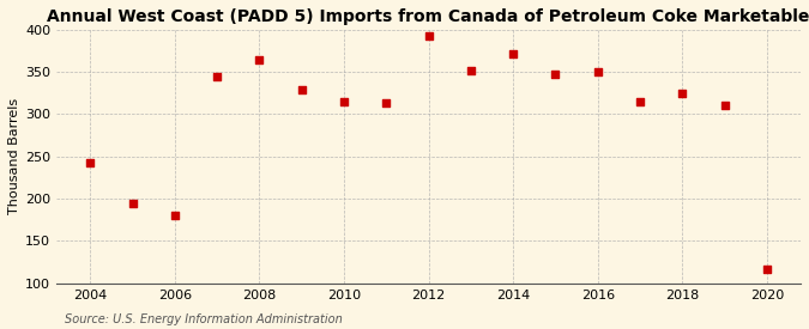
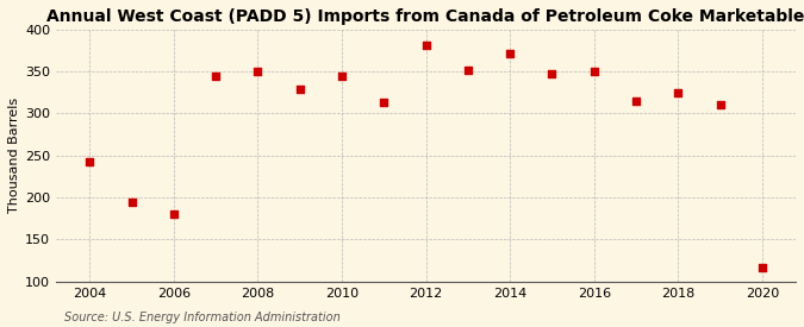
2008: 364 -> 350
2010: 315 -> 344
2012: 393 -> 382
